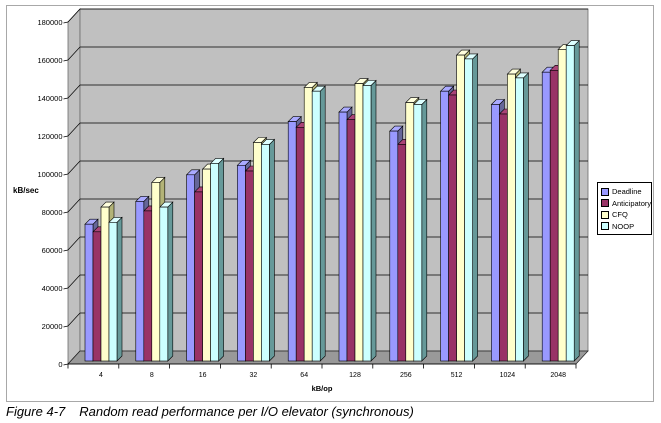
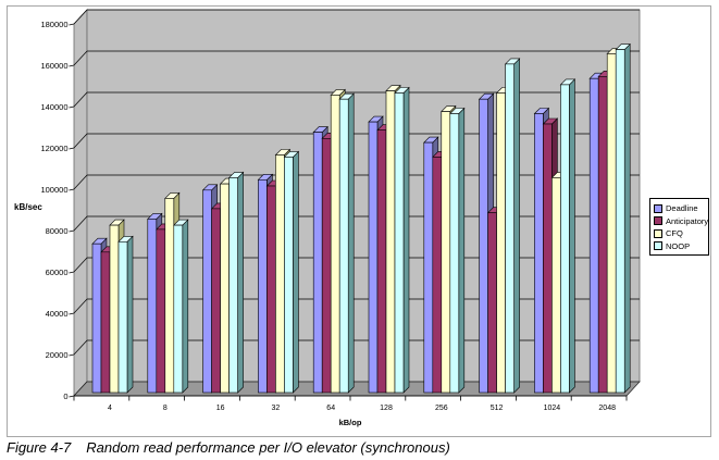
Anticipatory/512: 140000 -> 87000
CFQ/512: 161000 -> 145000
CFQ/1024: 151000 -> 104000
